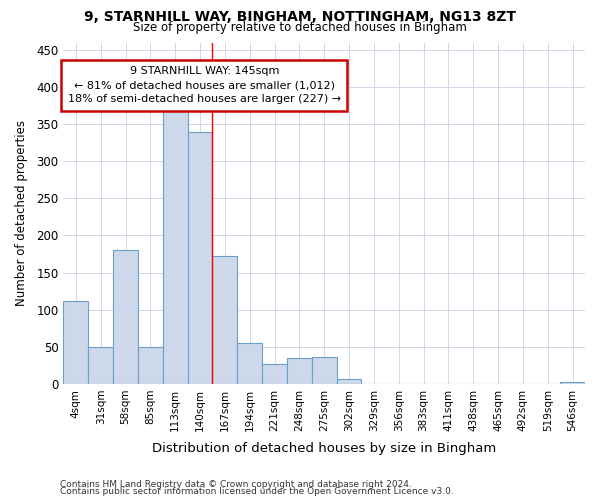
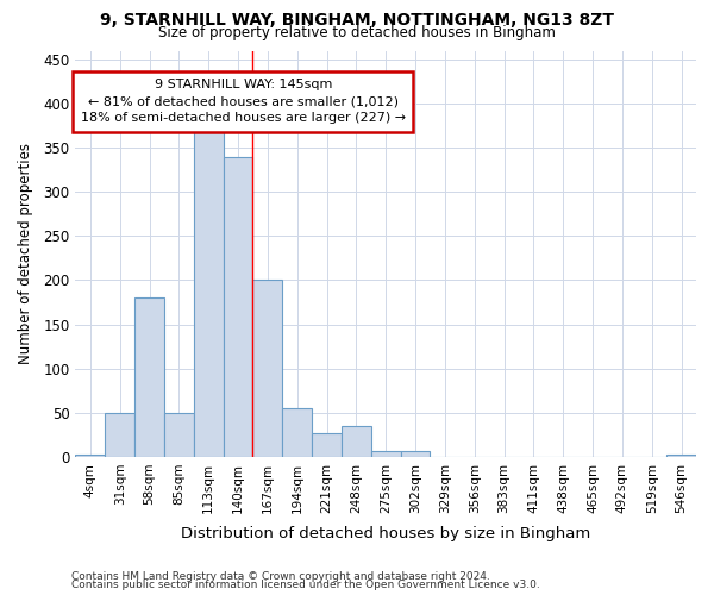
4sqm: 112 -> 3
167sqm: 172 -> 200
275sqm: 36 -> 6
